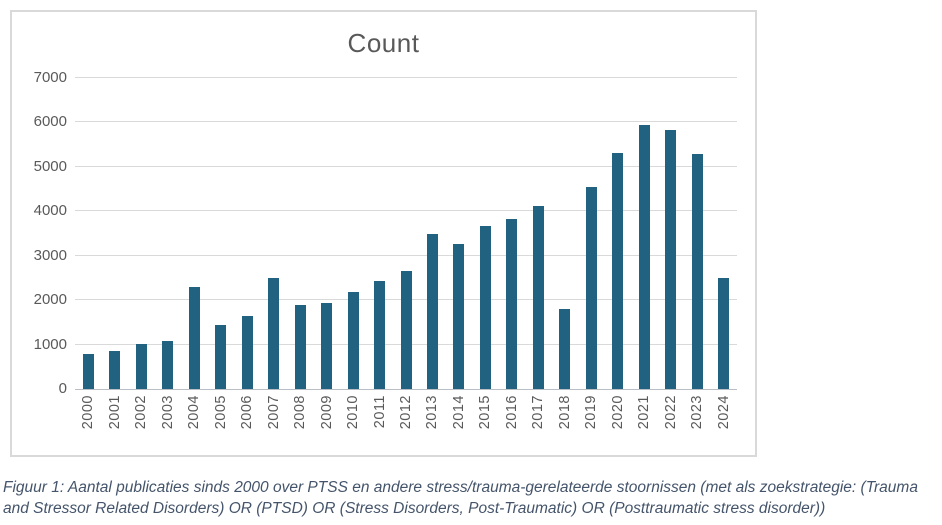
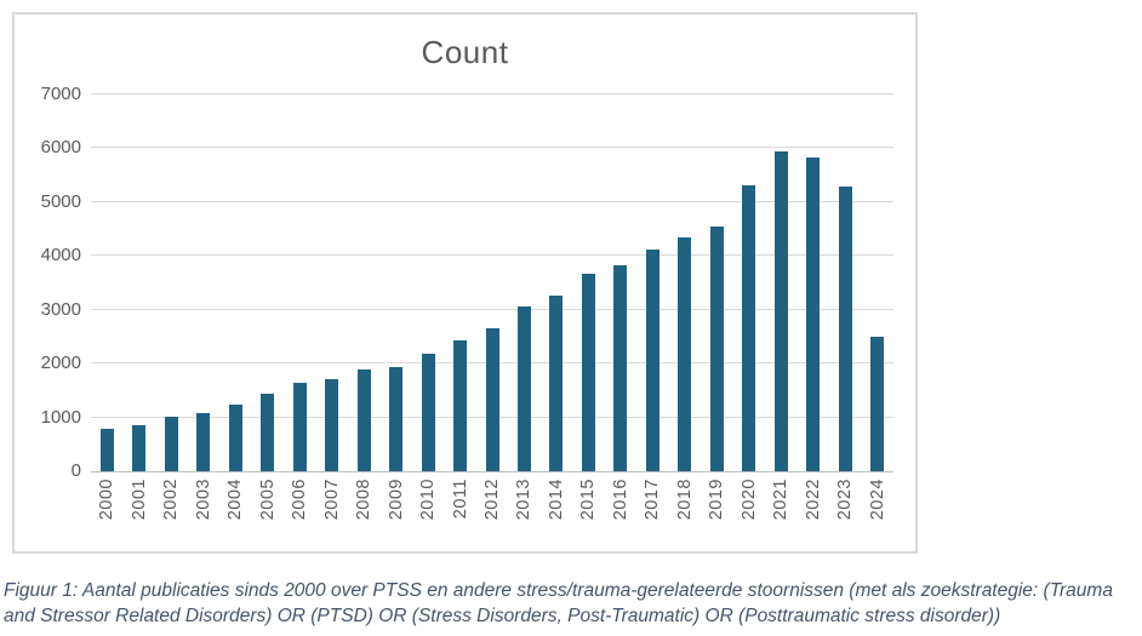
2004: 2300 -> 1200
2007: 2500 -> 1700
2013: 3500 -> 3100
2018: 1800 -> 4400
